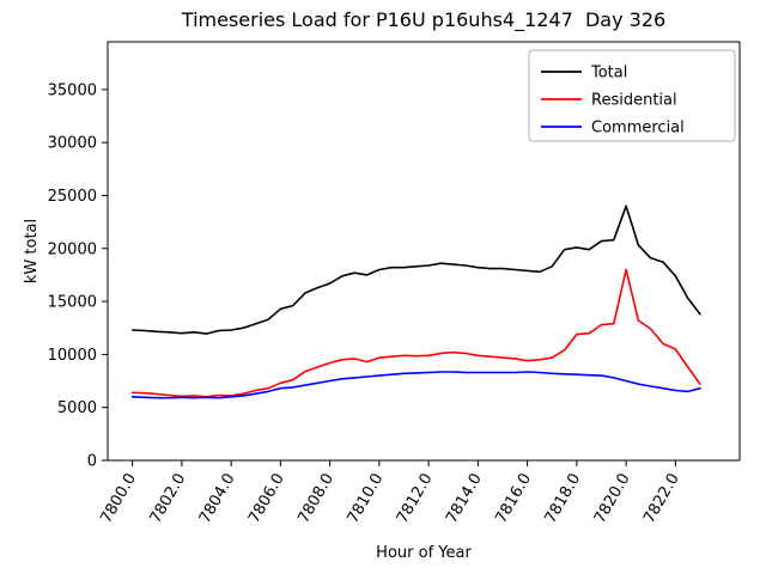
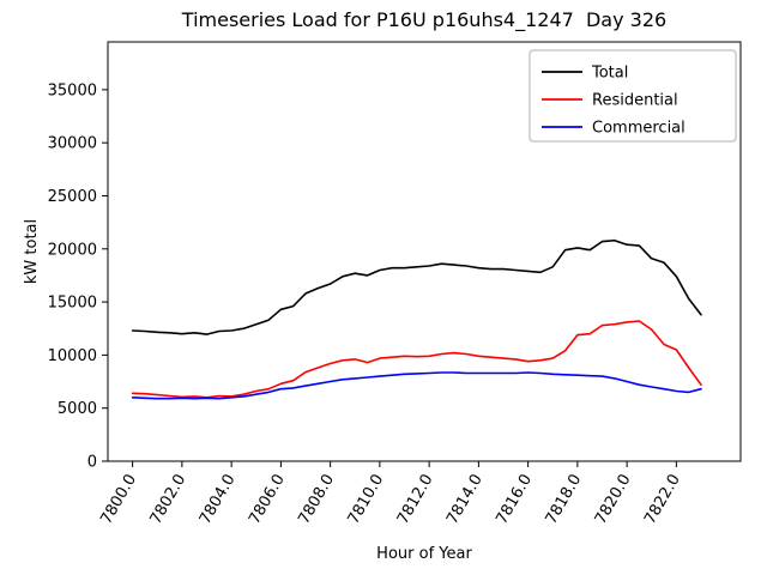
Total/7820.0: 24000 -> 20000
Residential/7820.0: 18000 -> 13000
